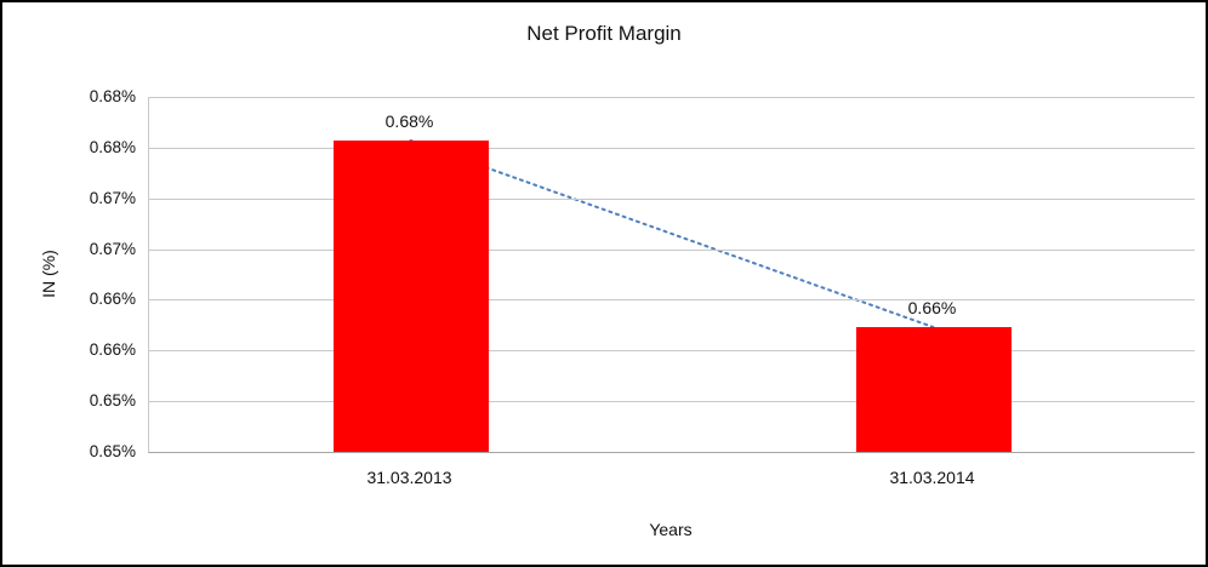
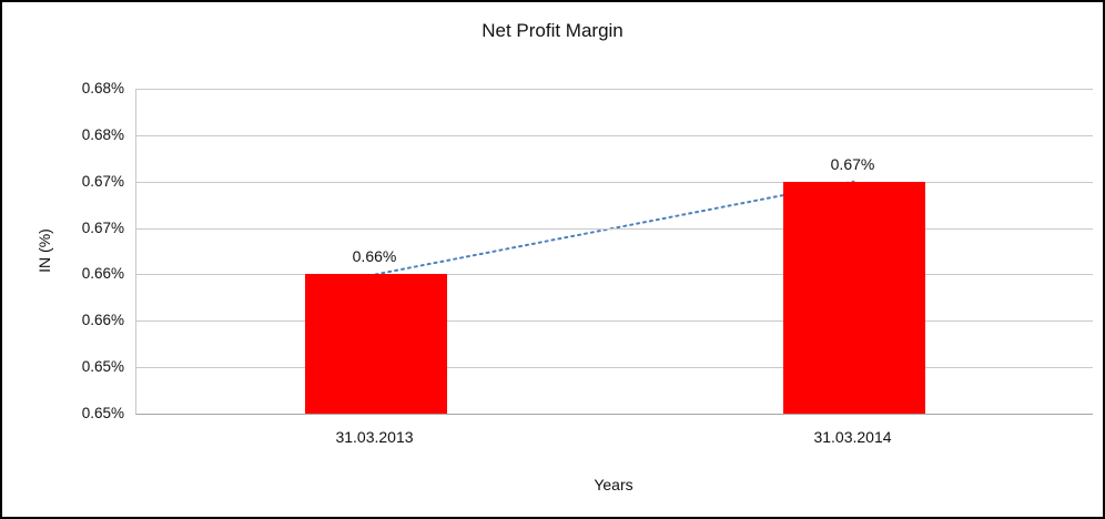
31.03.2013: 0.68% -> 0.66%
31.03.2014: 0.66% -> 0.67%
